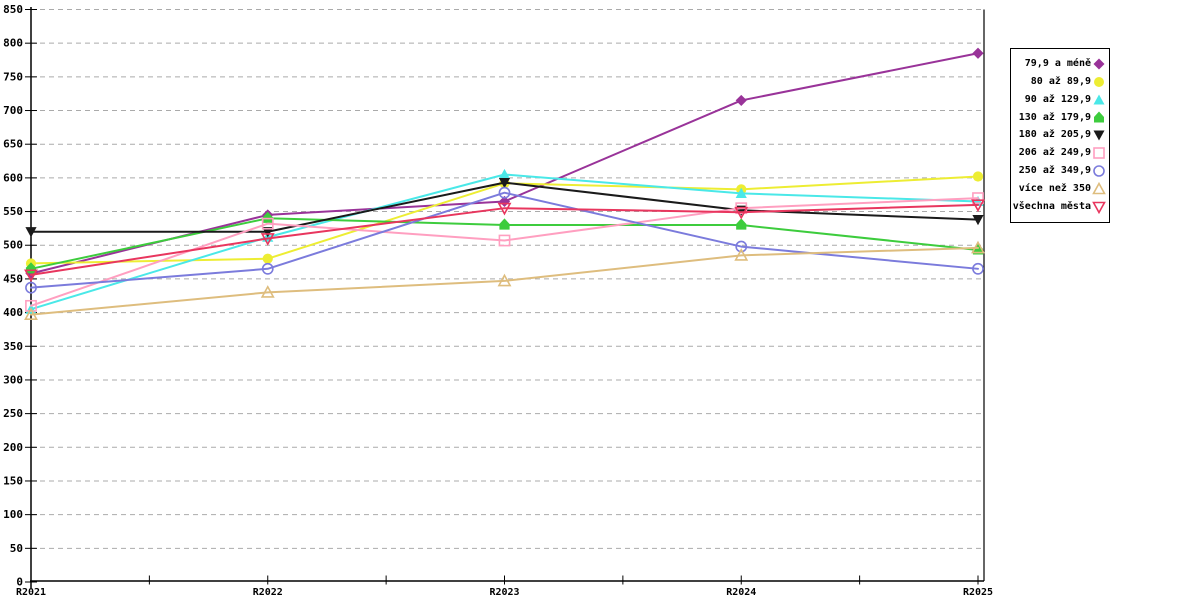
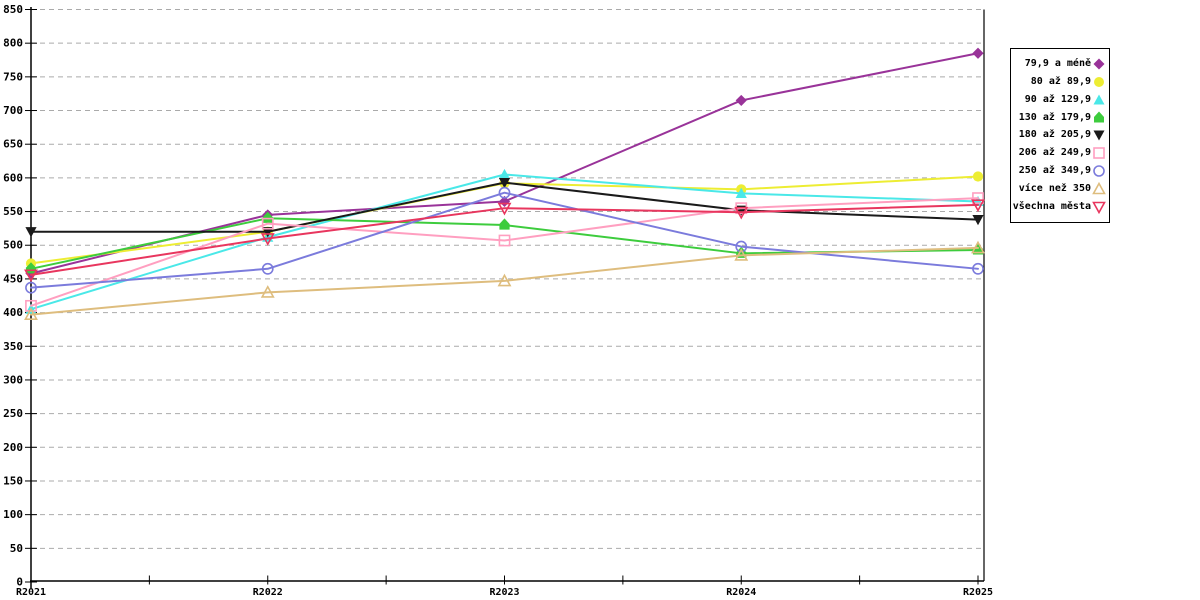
80 až 89,9/R2022: 480 -> 520
130 až 179,9/R2024: 530 -> 490
